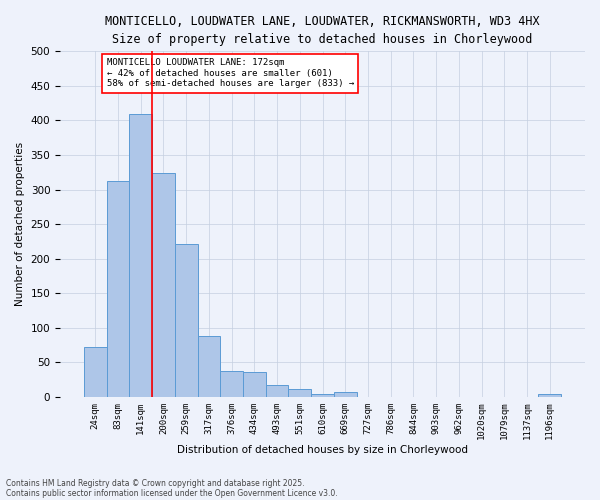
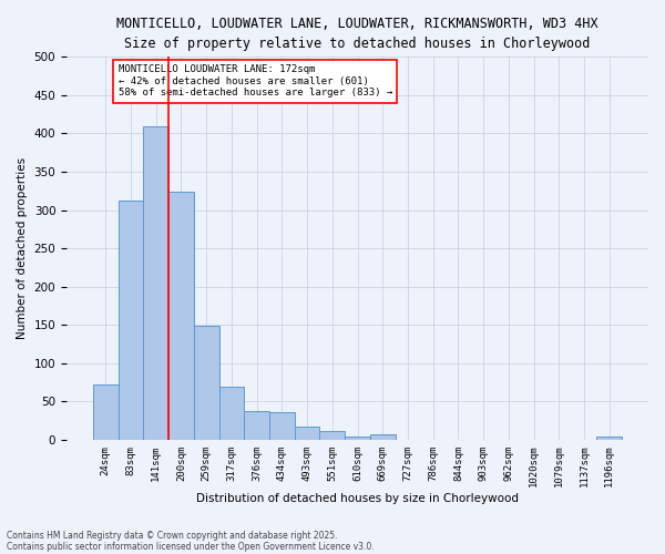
259sqm: 222 -> 149
317sqm: 88 -> 70
